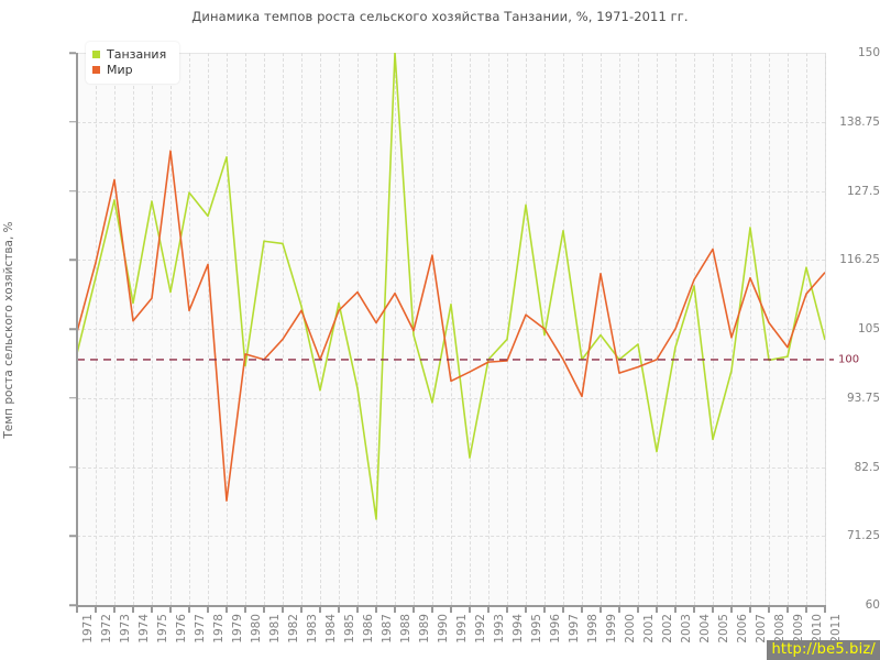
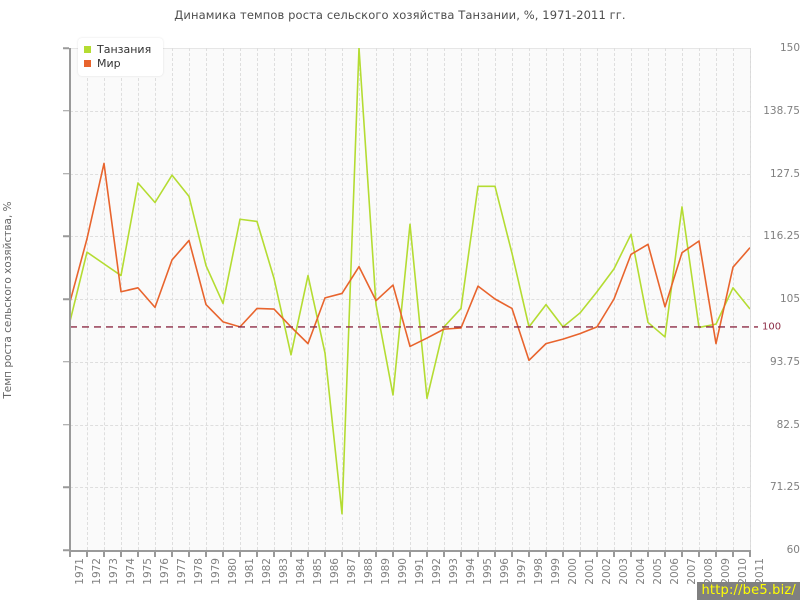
Танзания/1973: 126 -> 111
Мир/1975: 110 -> 107
Танзания/1976: 111 -> 122
Мир/1976: 134 -> 104
Мир/1977: 108 -> 112
Танзания/1979: 133 -> 111
Мир/1979: 77 -> 104
Танзания/1980: 99 -> 104
Мир/1983: 108 -> 103
Мир/1985: 108 -> 97
Мир/1986: 111 -> 105
Танзания/1987: 74 -> 66
Танзания/1990: 93 -> 88
Мир/1990: 117 -> 108
Танзания/1991: 109 -> 118
Танзания/1992: 84 -> 87
Танзания/1996: 104 -> 125
Танзания/1997: 121 -> 113
Мир/1997: 100 -> 103
Мир/1999: 114 -> 97
Танзания/2002: 85 -> 106
Танзания/2003: 102 -> 110
Танзания/2004: 112 -> 117
Танзания/2005: 87 -> 101
Мир/2005: 118 -> 115
Мир/2008: 106 -> 115
Мир/2009: 102 -> 97
Танзания/2010: 115 -> 107
